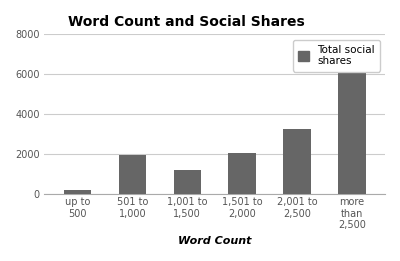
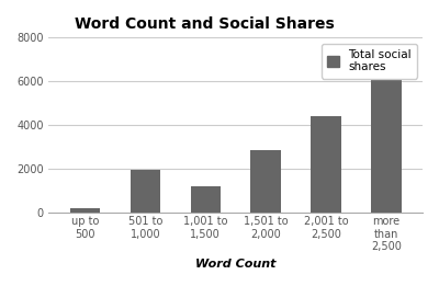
1,501 to 2,000: 2050 -> 2850
2,001 to 2,500: 3250 -> 4400
